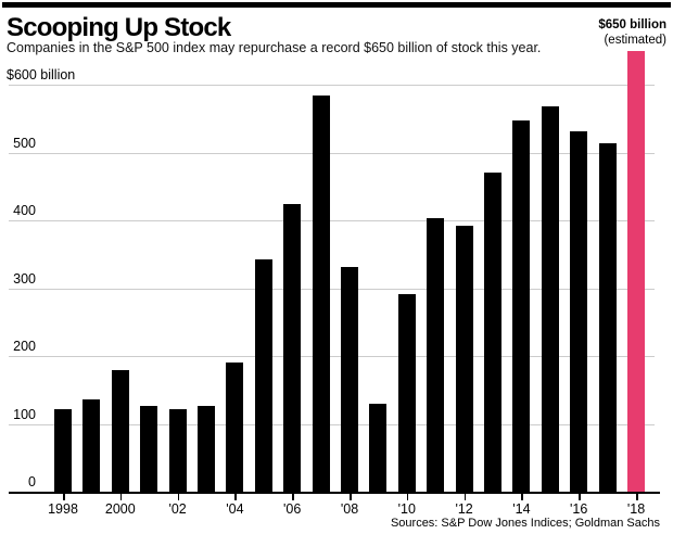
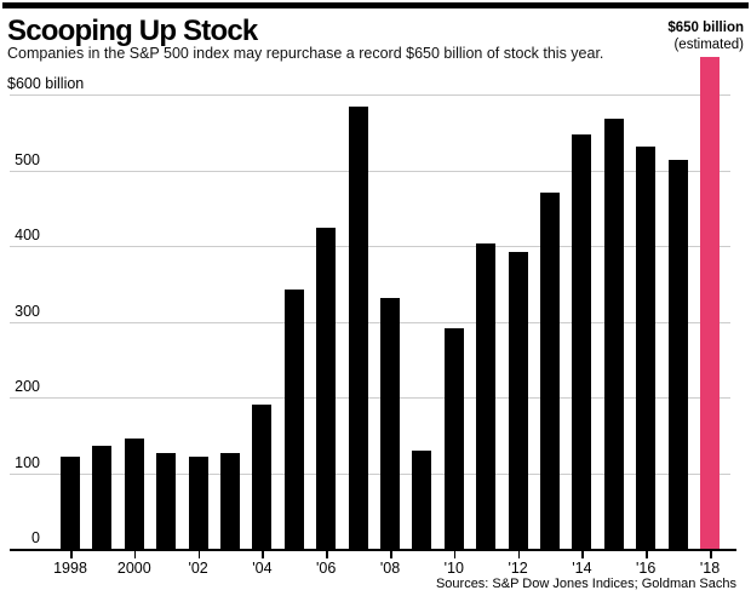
2000: 180 -> 140
